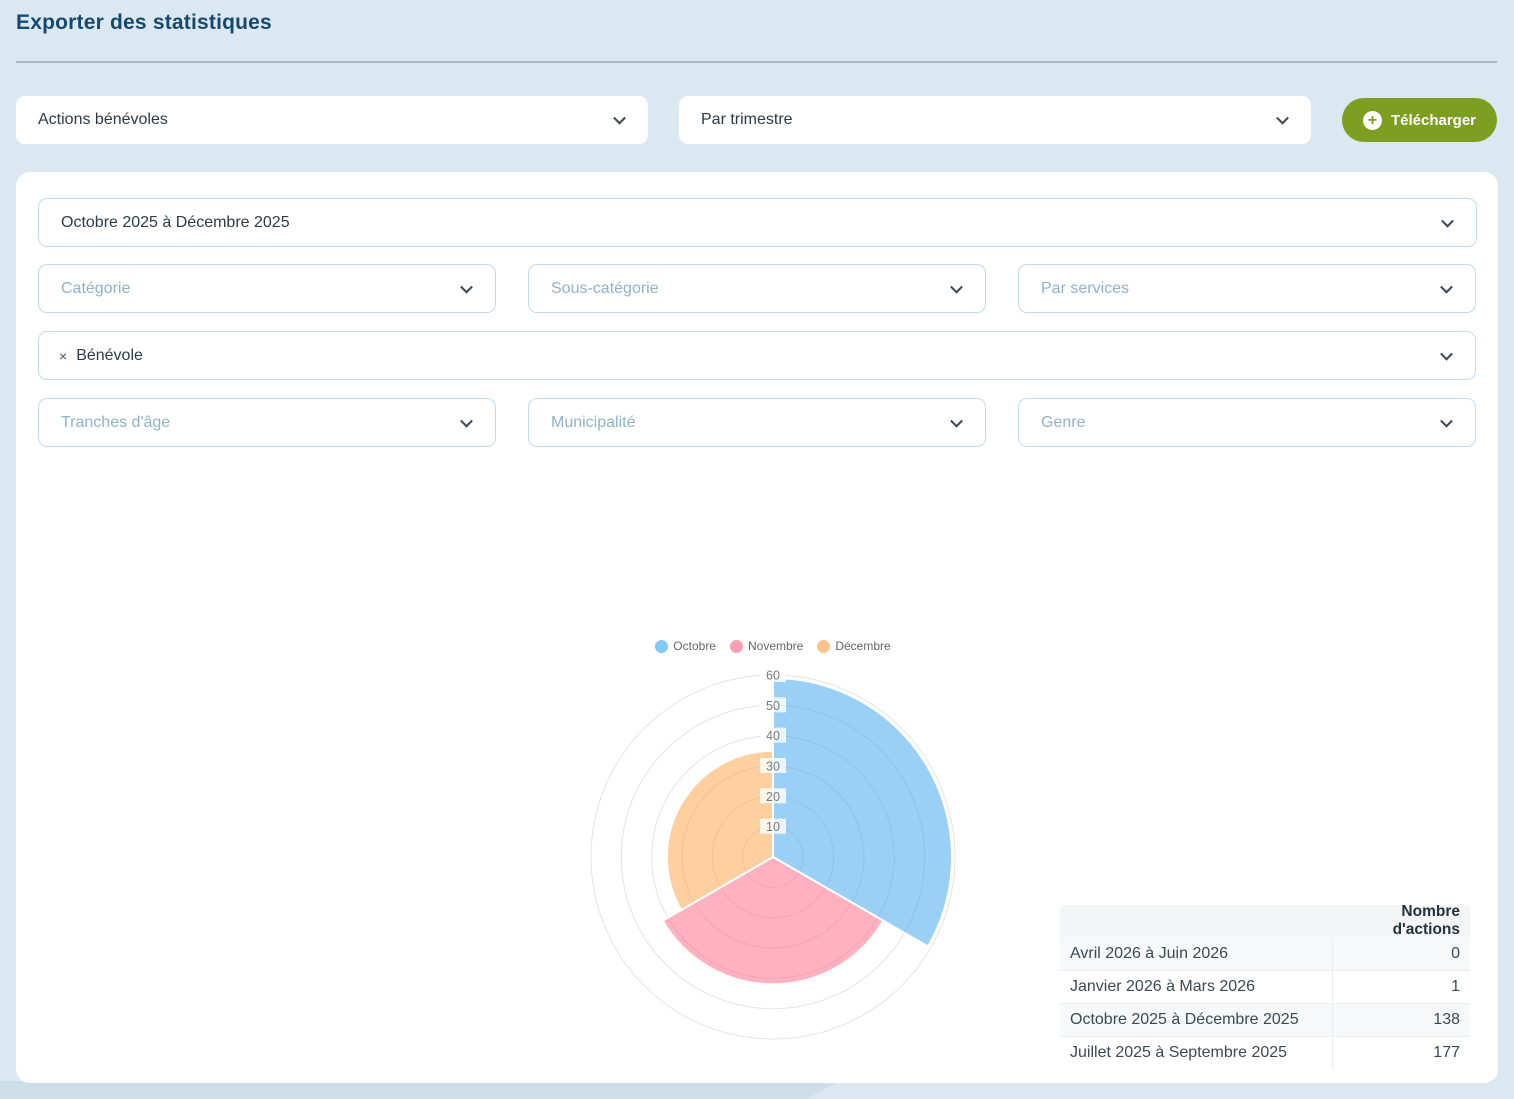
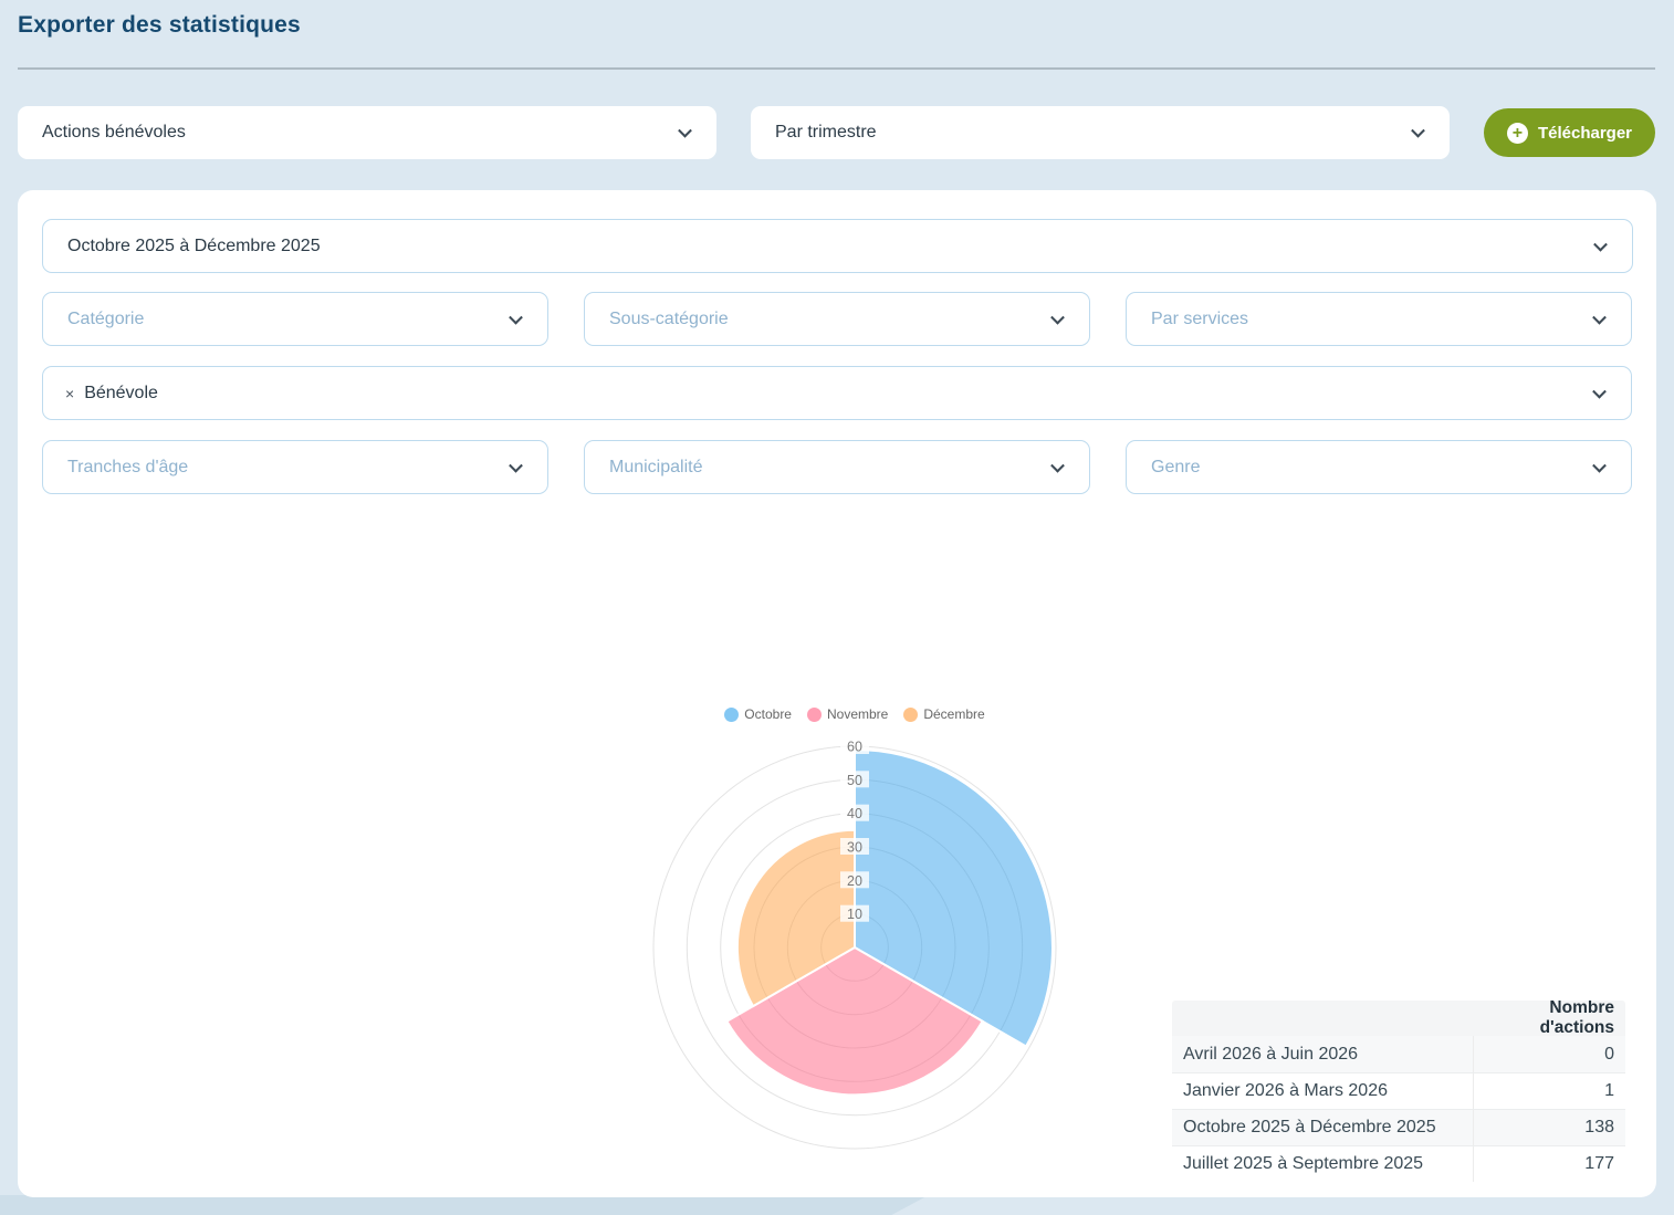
Novembre: 42 -> 44
